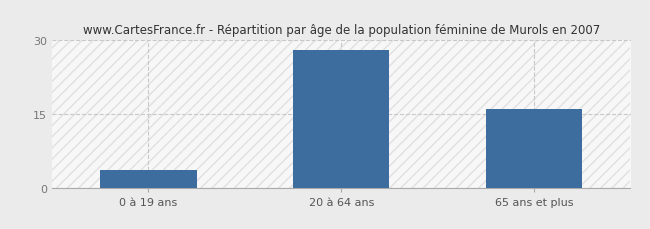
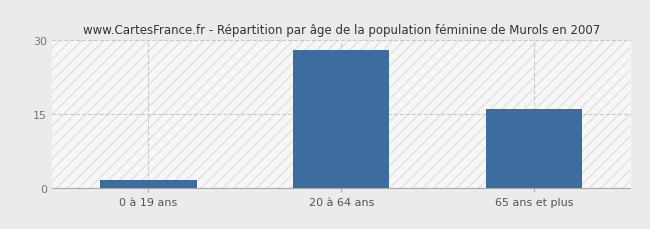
0 à 19 ans: 3.5 -> 1.5
